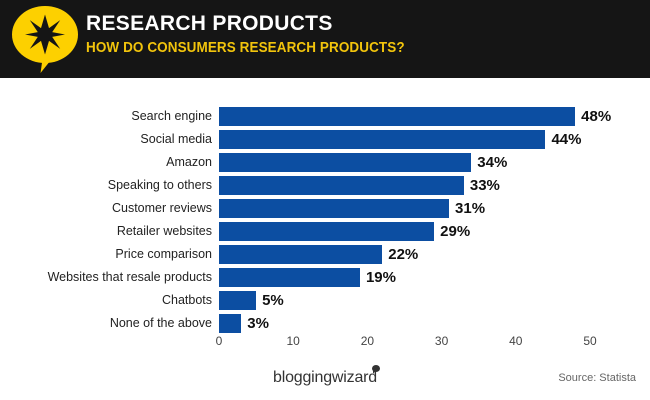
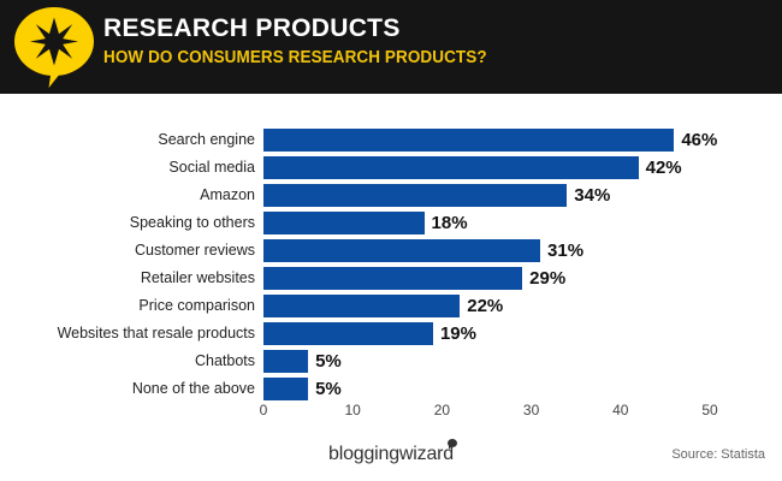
Search engine: 48% -> 46%
Social media: 44% -> 42%
Speaking to others: 33% -> 18%
None of the above: 3% -> 5%
